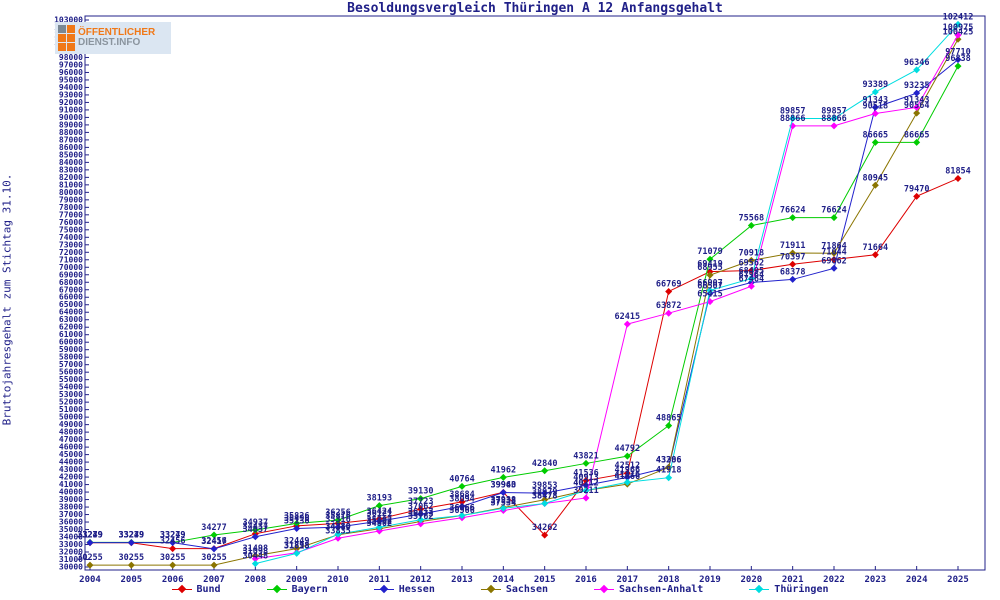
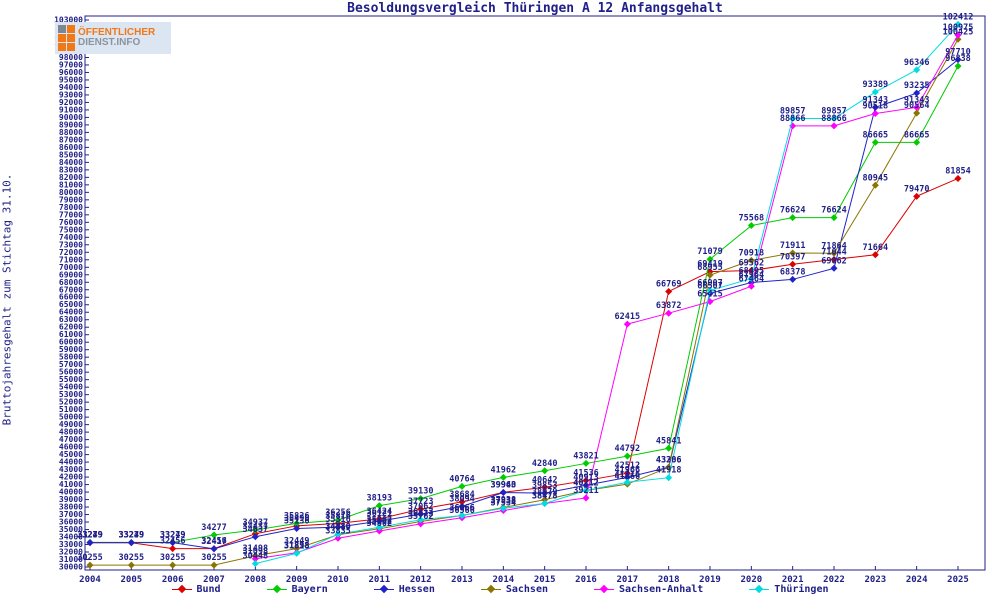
Bund/2015: 34262 -> 40642
Bayern/2018: 48865 -> 45841
